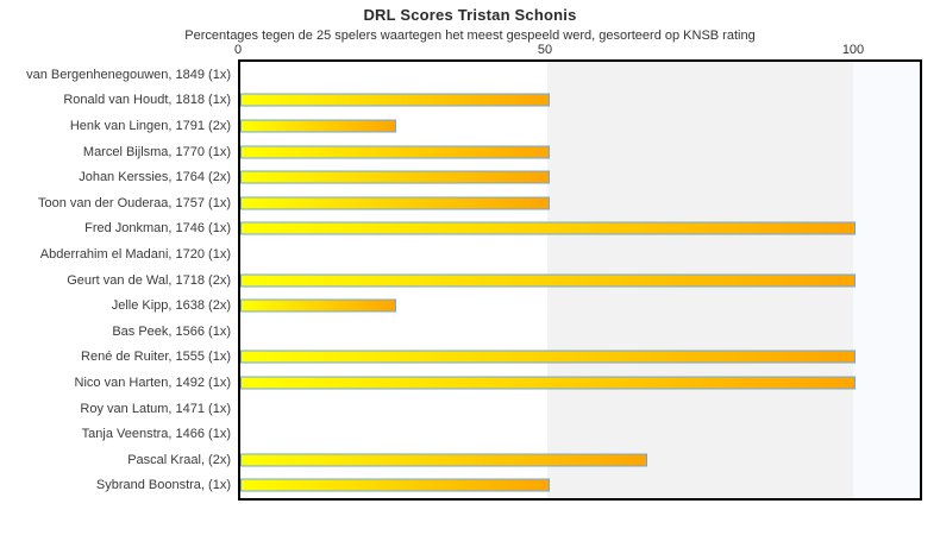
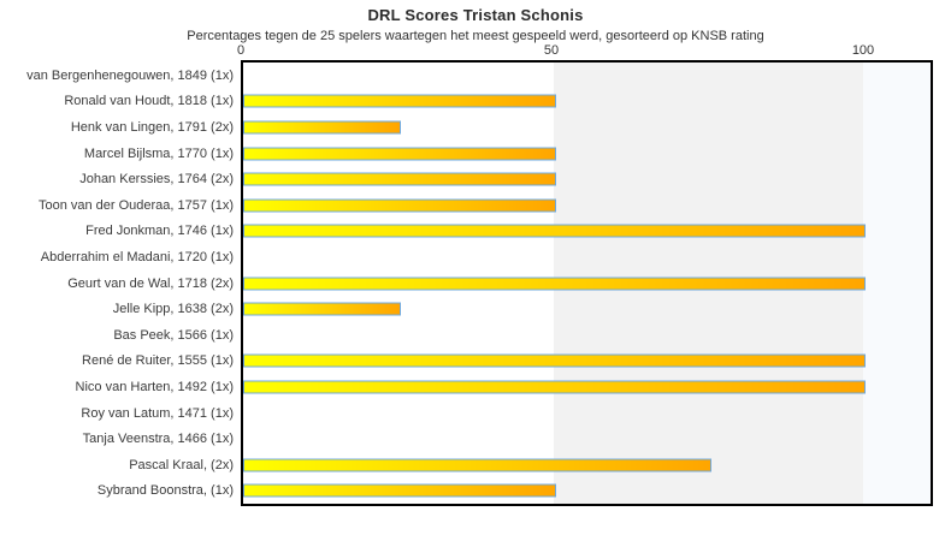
Pascal Kraal, (2x): 66 -> 75
